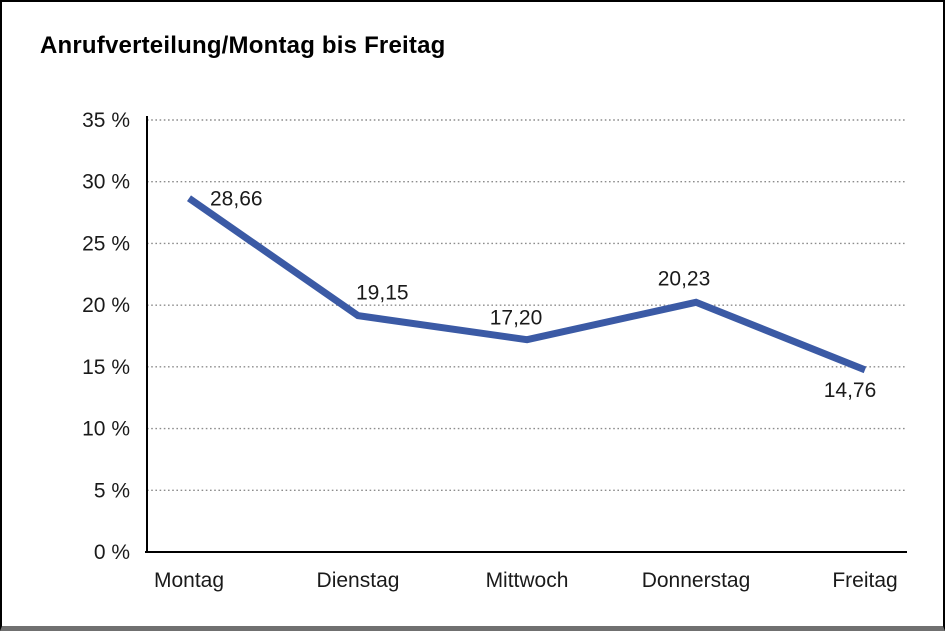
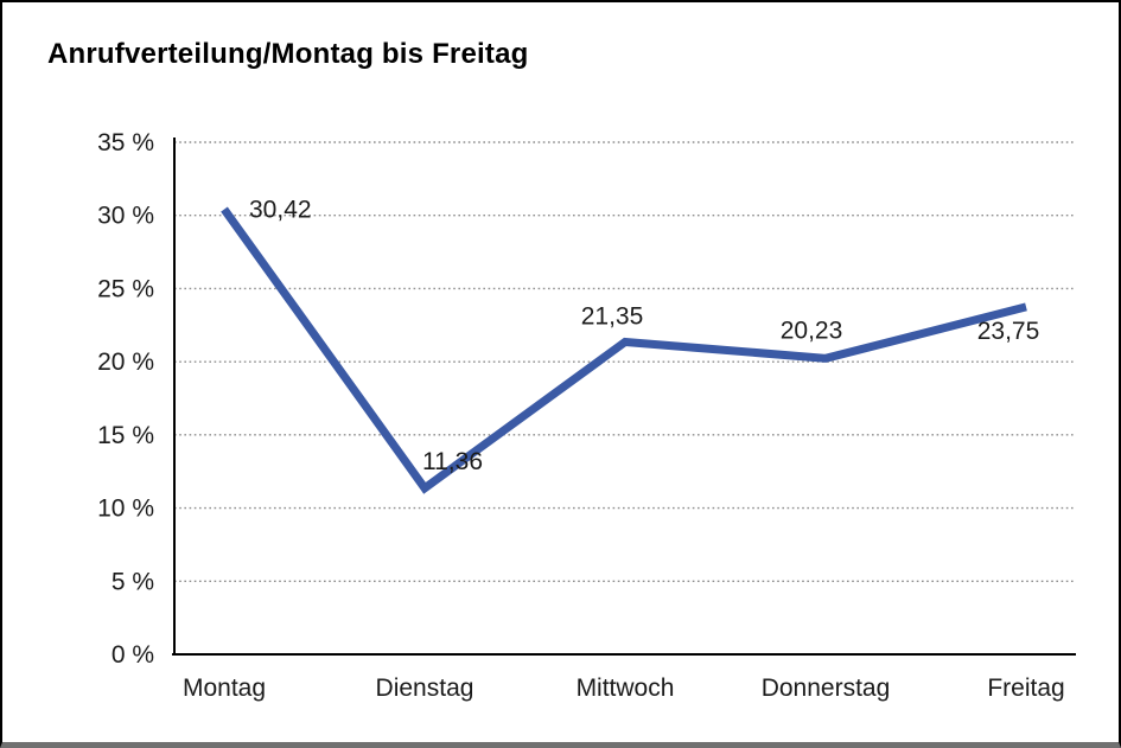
Montag: 28,66 -> 30,42
Dienstag: 19,15 -> 11,36
Mittwoch: 17,20 -> 21,35
Freitag: 14,76 -> 23,75
